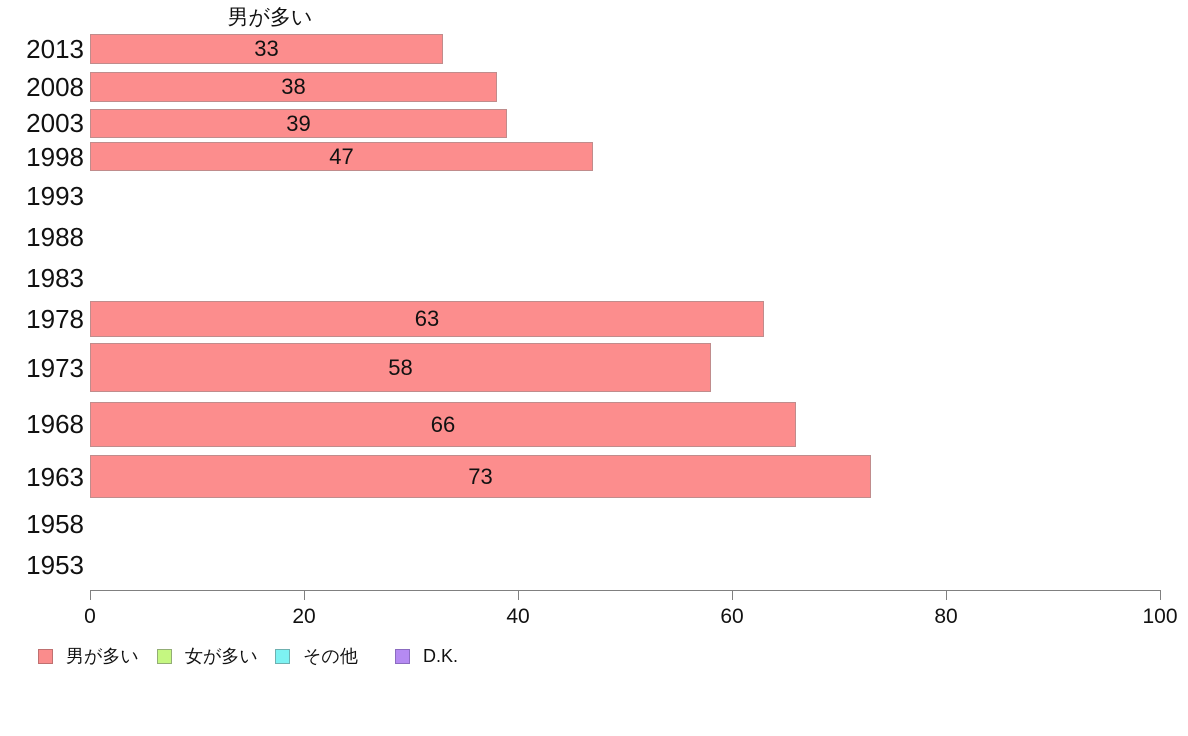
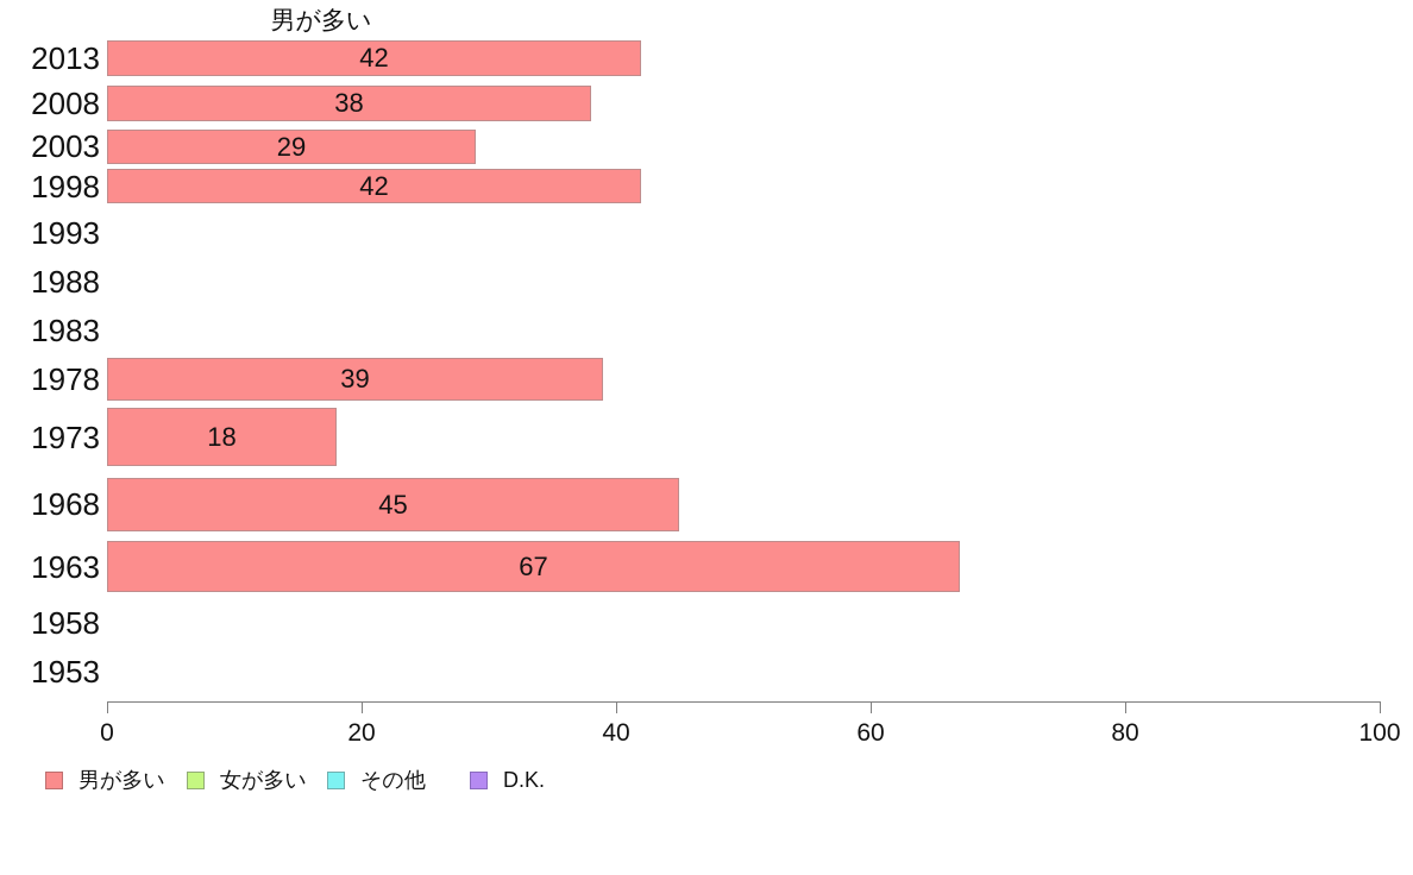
2013: 33 -> 42
2003: 39 -> 29
1998: 47 -> 42
1978: 63 -> 39
1973: 58 -> 18
1968: 66 -> 45
1963: 73 -> 67
